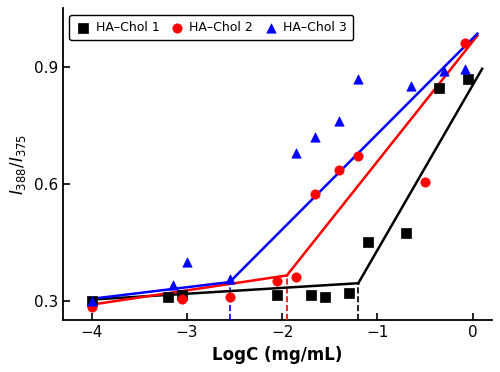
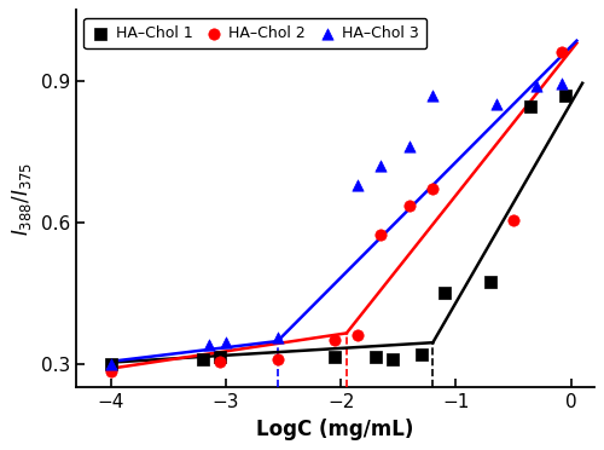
HA–Chol 3/−3: 0.400 -> 0.345
